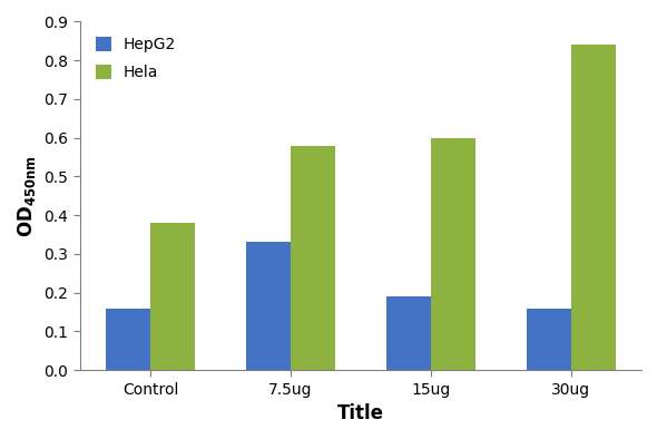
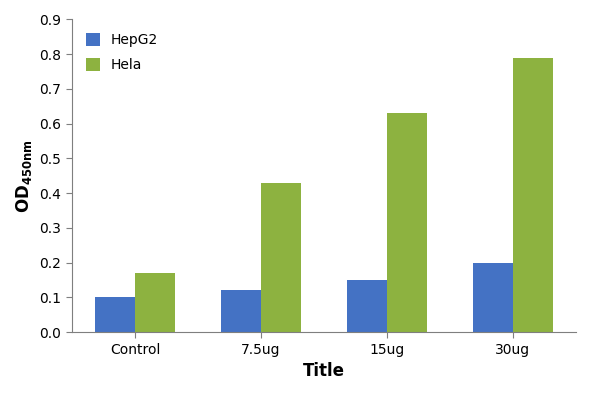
HepG2/Control: 0.16 -> 0.10
Hela/Control: 0.38 -> 0.17
HepG2/7.5ug: 0.33 -> 0.12
Hela/7.5ug: 0.58 -> 0.43
HepG2/15ug: 0.19 -> 0.15
Hela/15ug: 0.60 -> 0.63
HepG2/30ug: 0.16 -> 0.20
Hela/30ug: 0.84 -> 0.79
